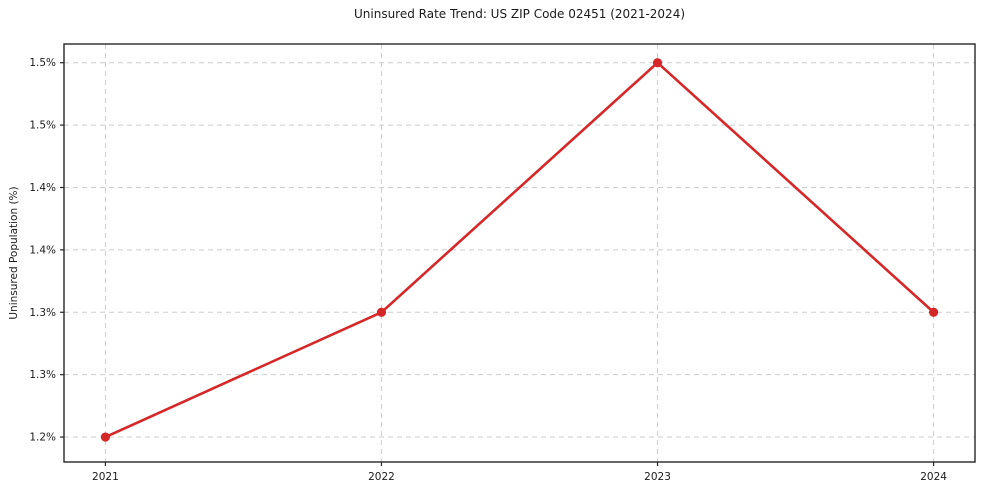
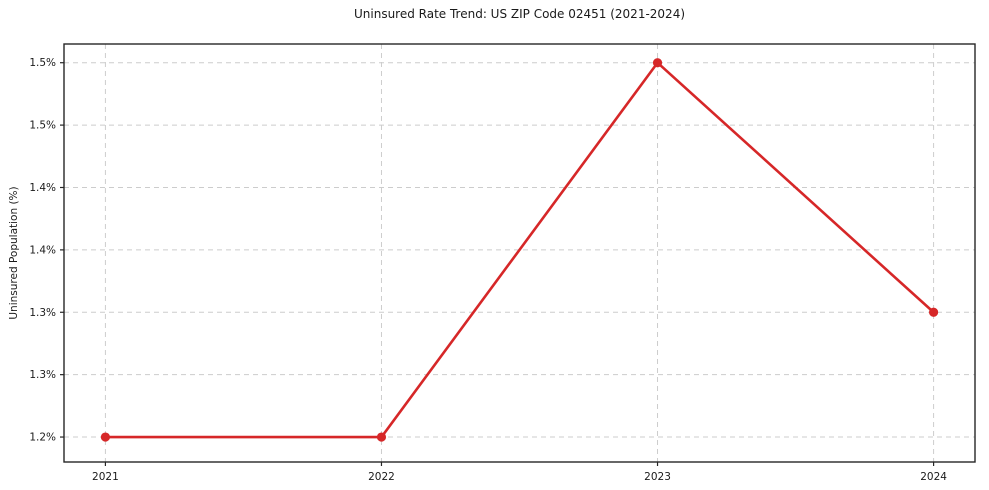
2022: 1.3% -> 1.2%
